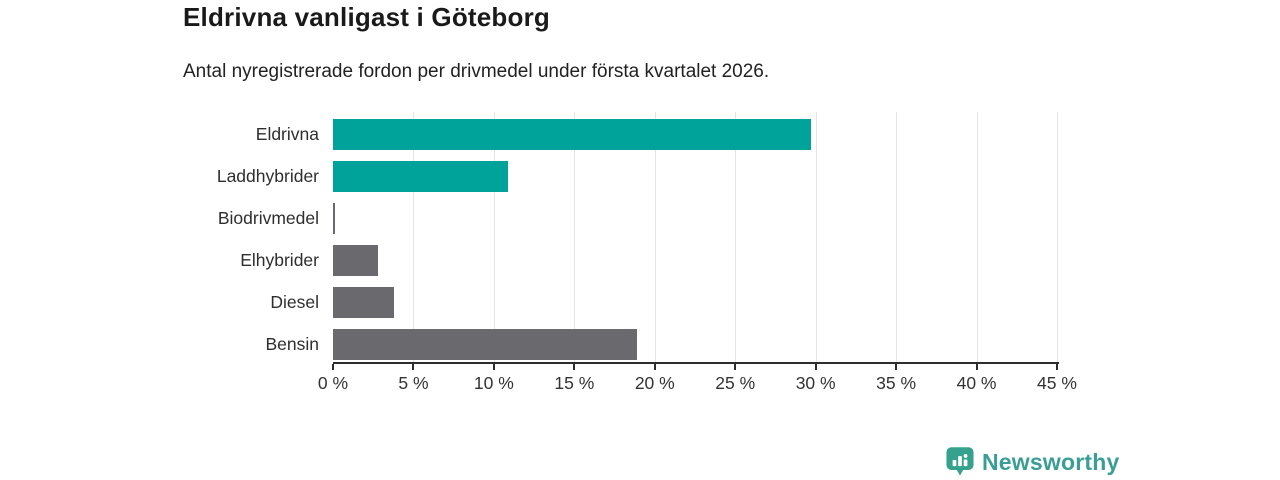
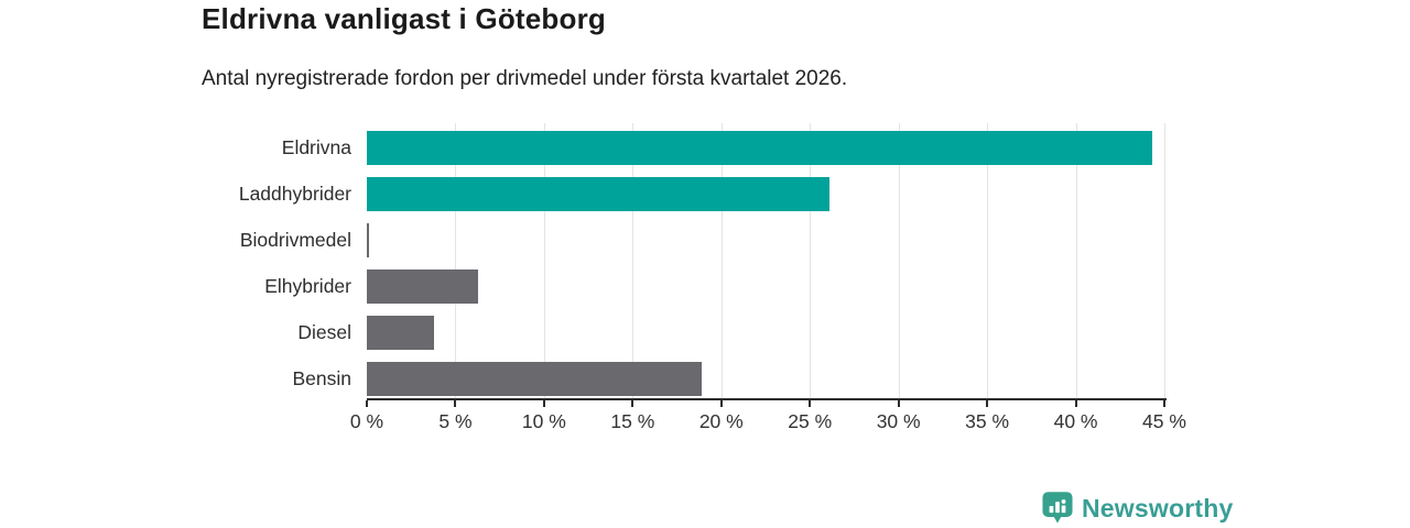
Eldrivna: 29.7% -> 44.3%
Laddhybrider: 10.9% -> 26.1%
Elhybrider: 2.8% -> 6.3%
